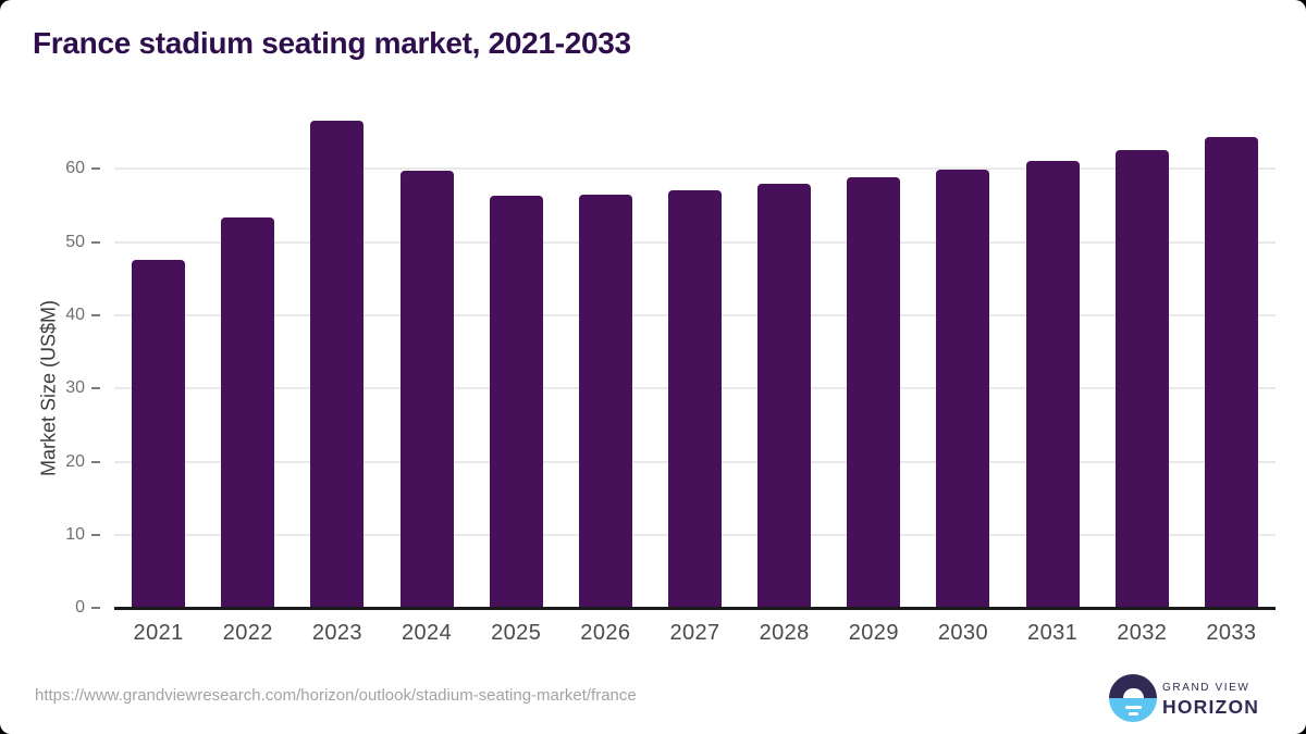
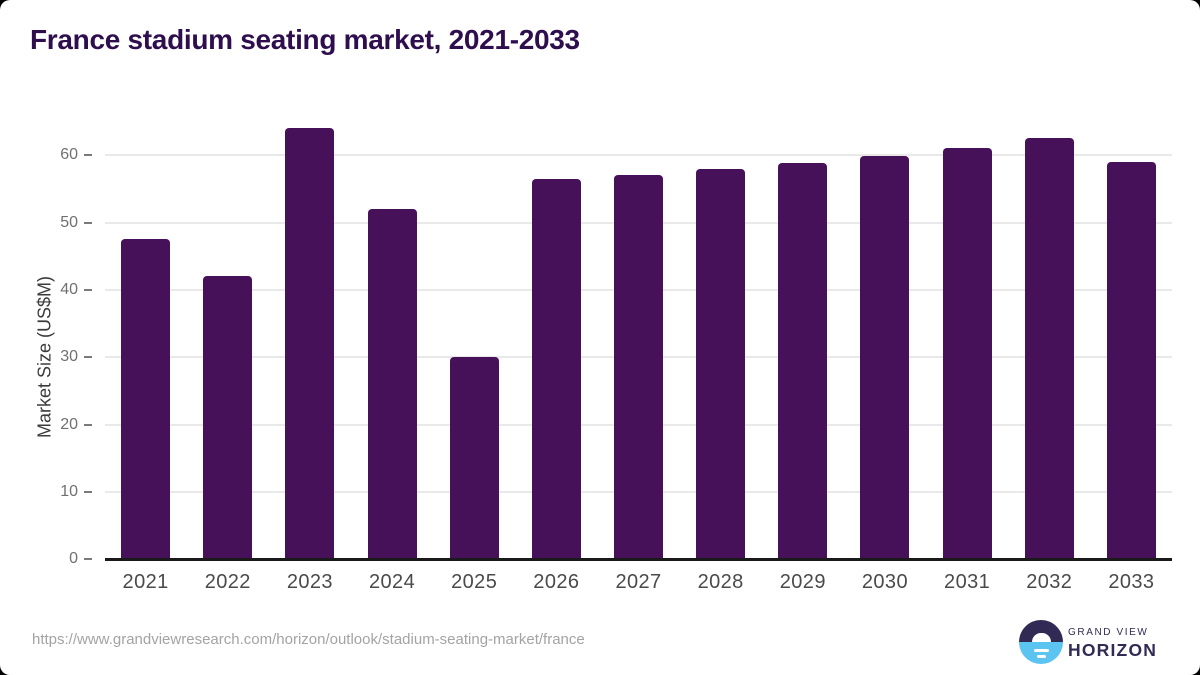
2022: 53 -> 42
2023: 67 -> 64
2024: 60 -> 52
2025: 56 -> 30
2033: 64 -> 59
